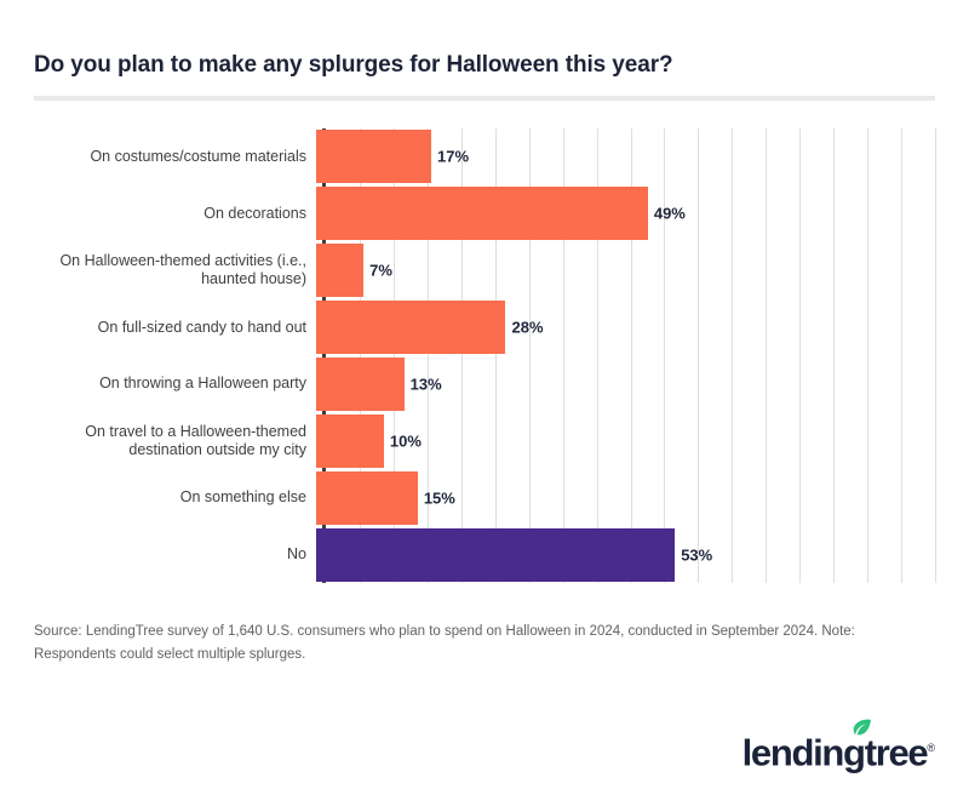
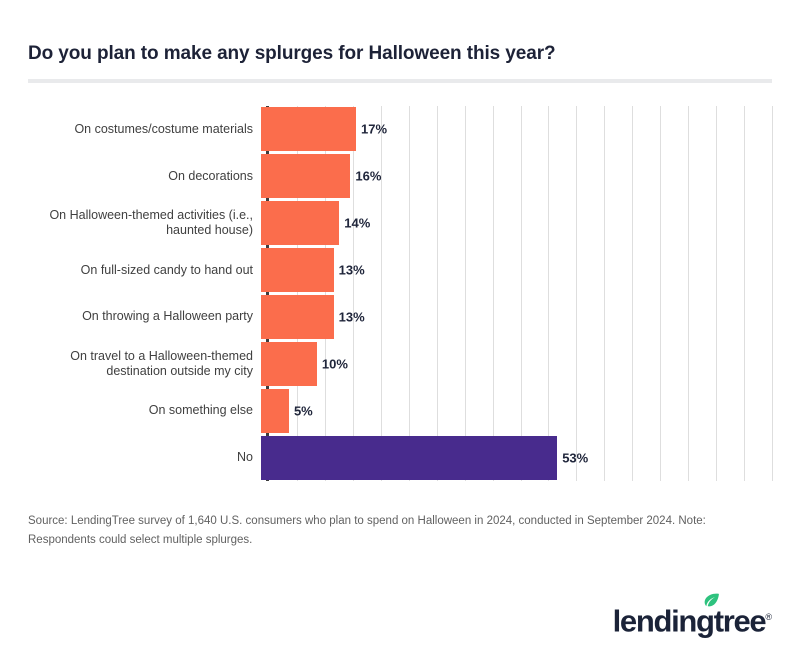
On decorations: 49% -> 16%
On Halloween-themed activities (i.e., haunted house): 7% -> 14%
On full-sized candy to hand out: 28% -> 13%
On something else: 15% -> 5%
